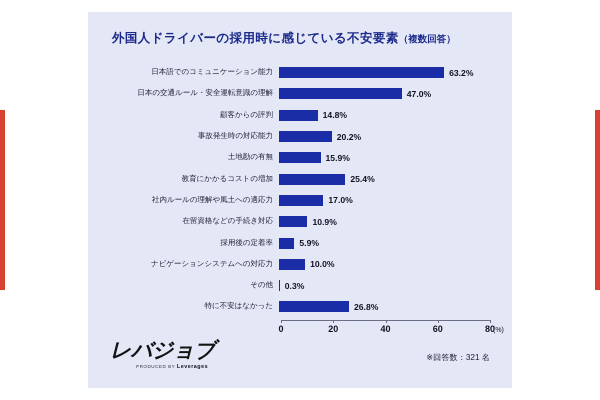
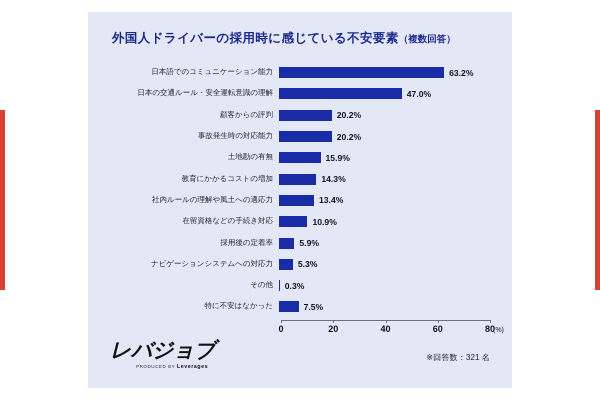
顧客からの評判: 14.8% -> 20.2%
教育にかかるコストの増加: 25.4% -> 14.3%
社内ルールの理解や風土への適応力: 17.0% -> 13.4%
ナビゲーションシステムへの対応力: 10.0% -> 5.3%
特に不安はなかった: 26.8% -> 7.5%
